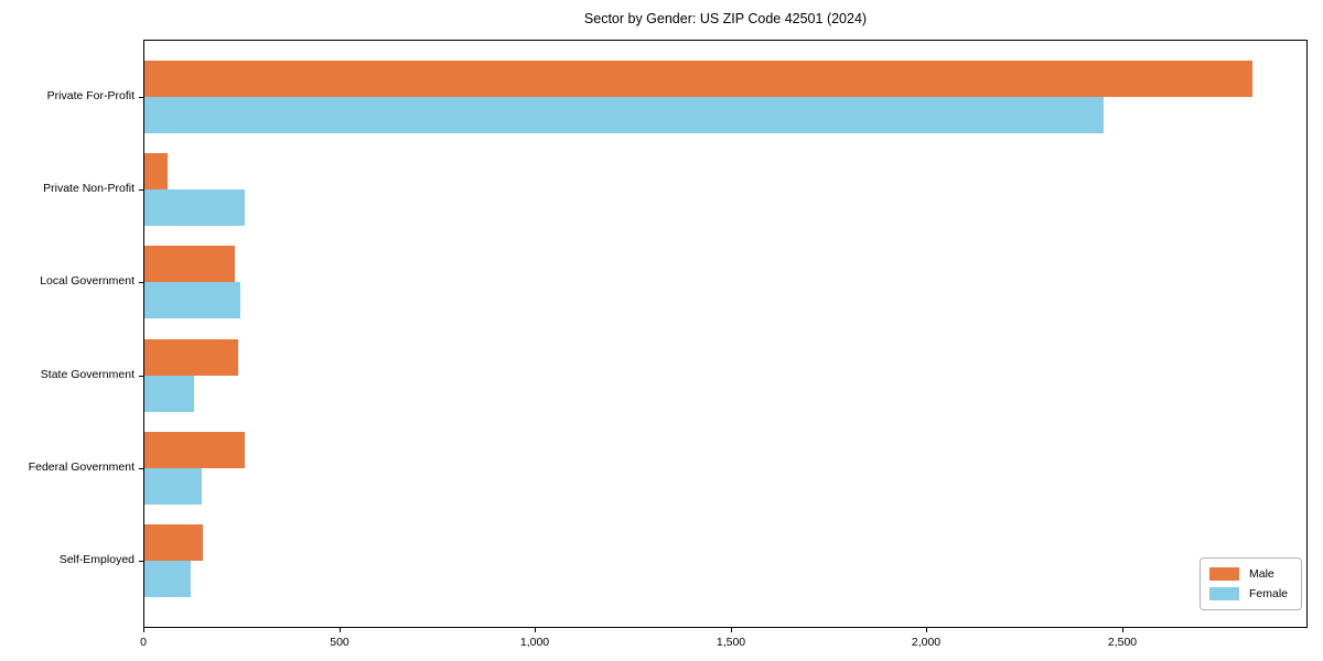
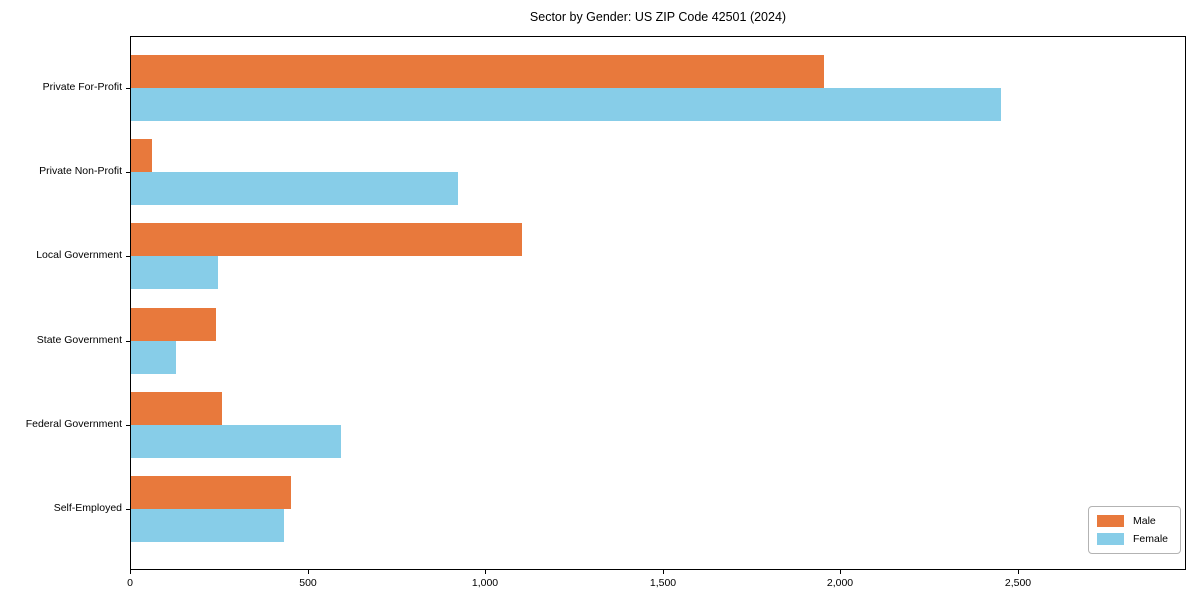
Male/Private For-Profit: 2830 -> 1950
Female/Private Non-Profit: 260 -> 920
Male/Local Government: 230 -> 1100
Female/Federal Government: 140 -> 590
Male/Self-Employed: 150 -> 450
Female/Self-Employed: 120 -> 430
